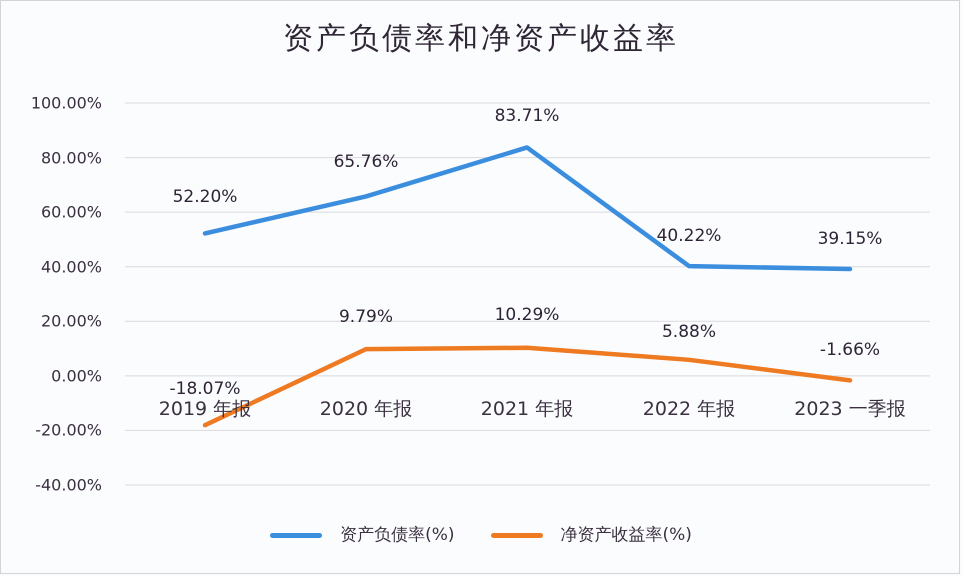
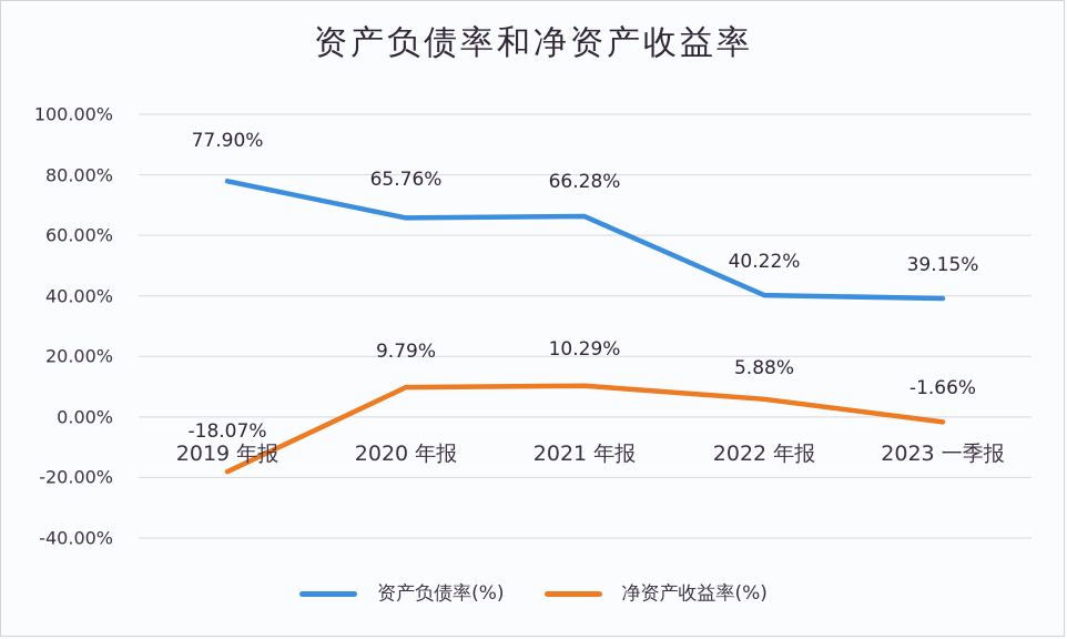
资产负债率(%)/2019 年报: 52.20% -> 77.90%
资产负债率(%)/2021 年报: 83.71% -> 66.28%
